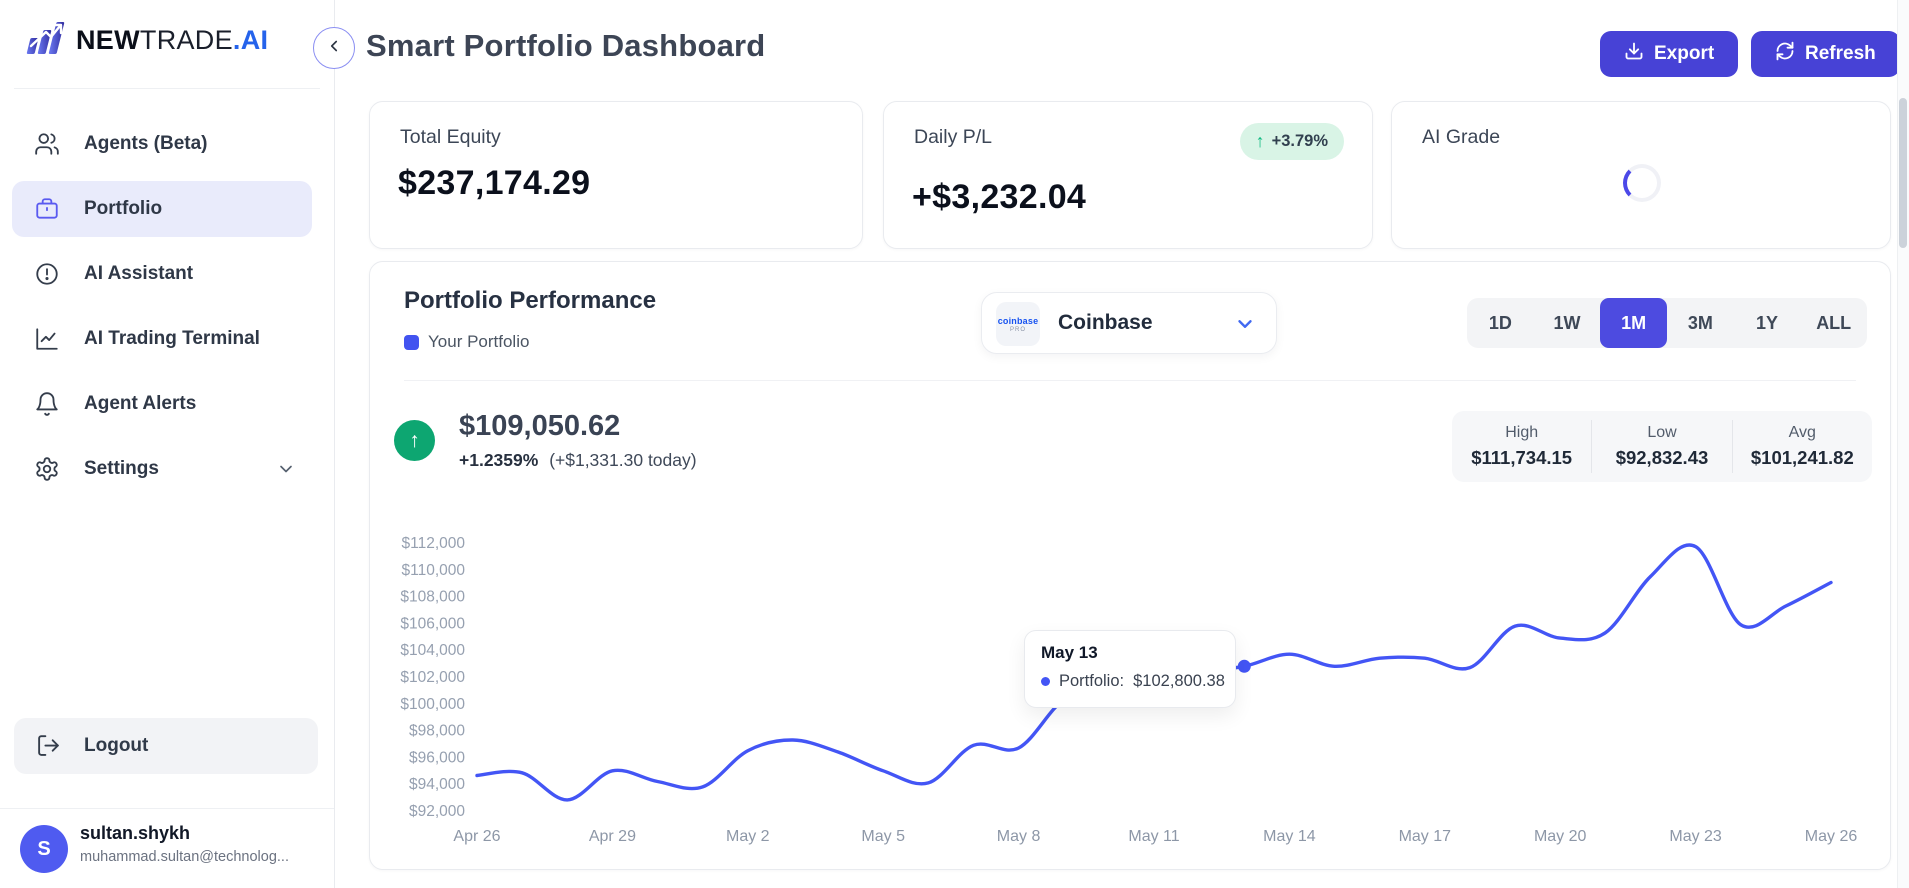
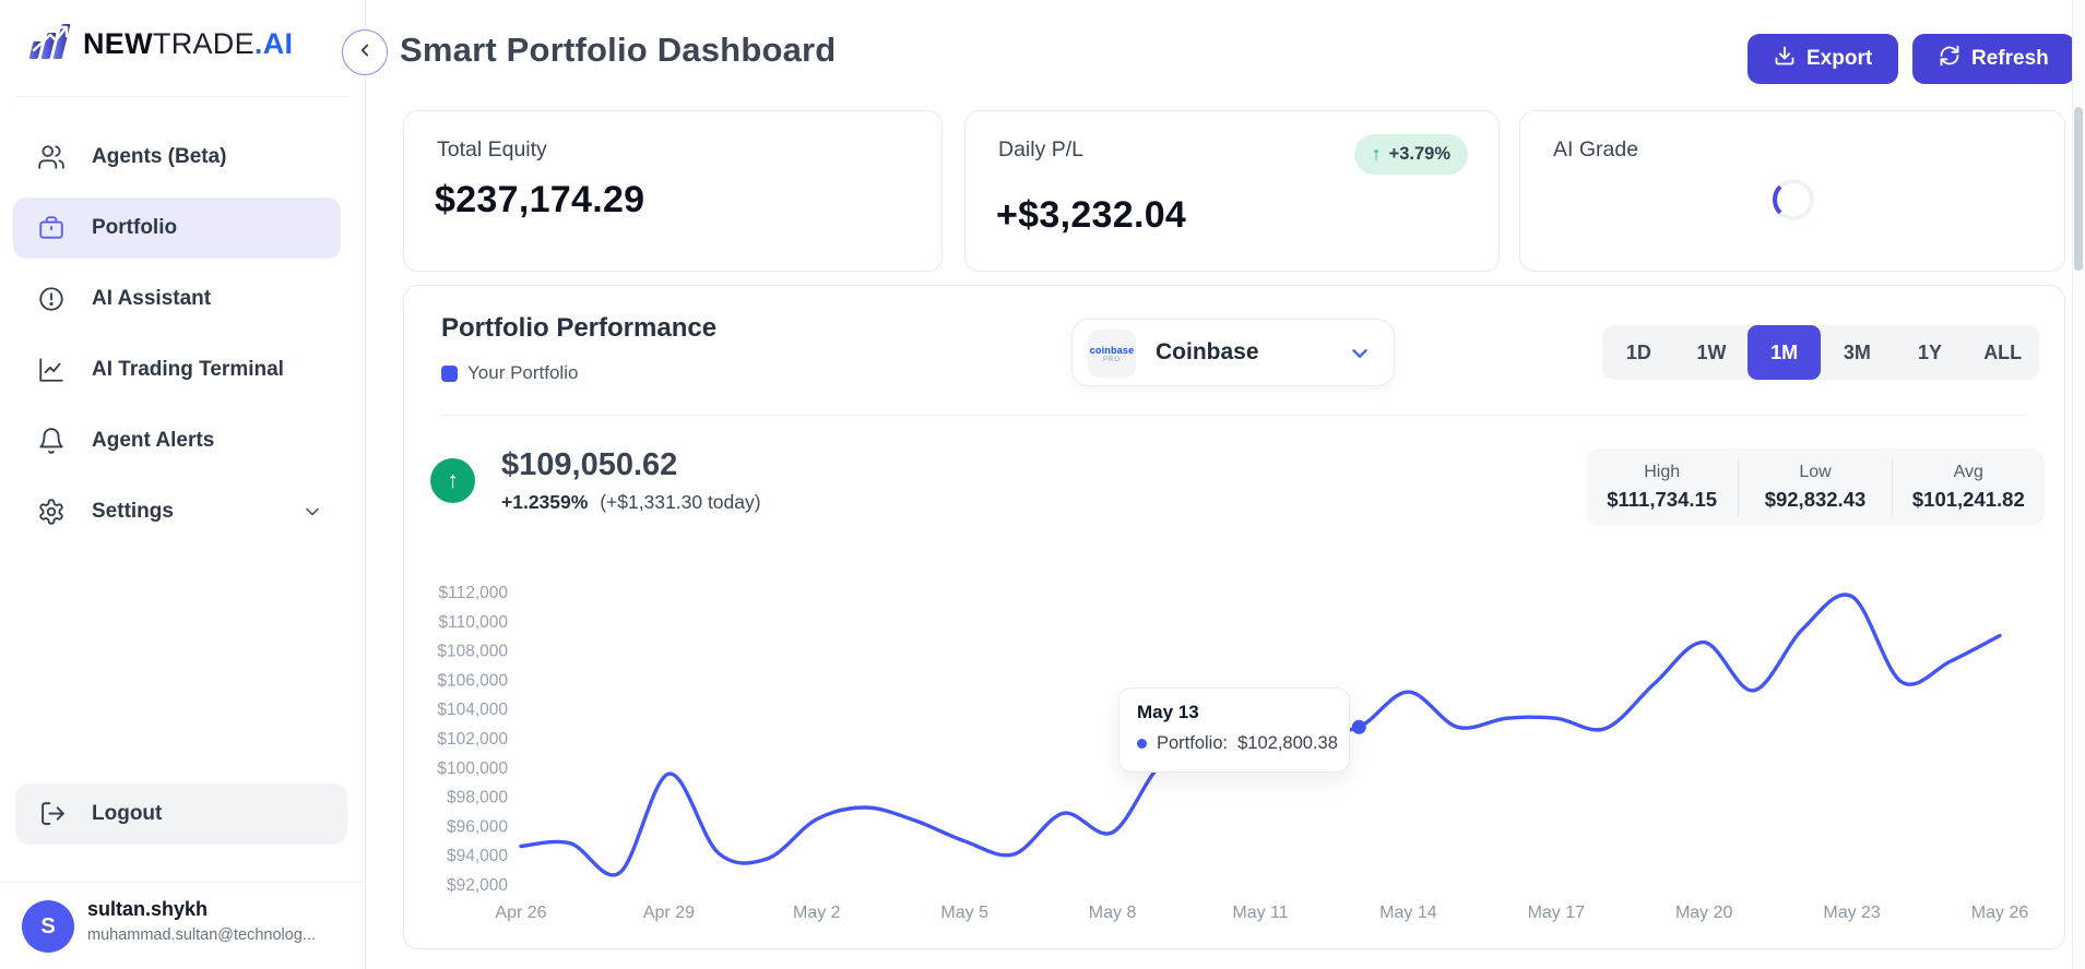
Apr 29: $95000 -> $99600
May 8: $96700 -> $95600
May 14: $103700 -> $105200
May 20: $104900 -> $108600
